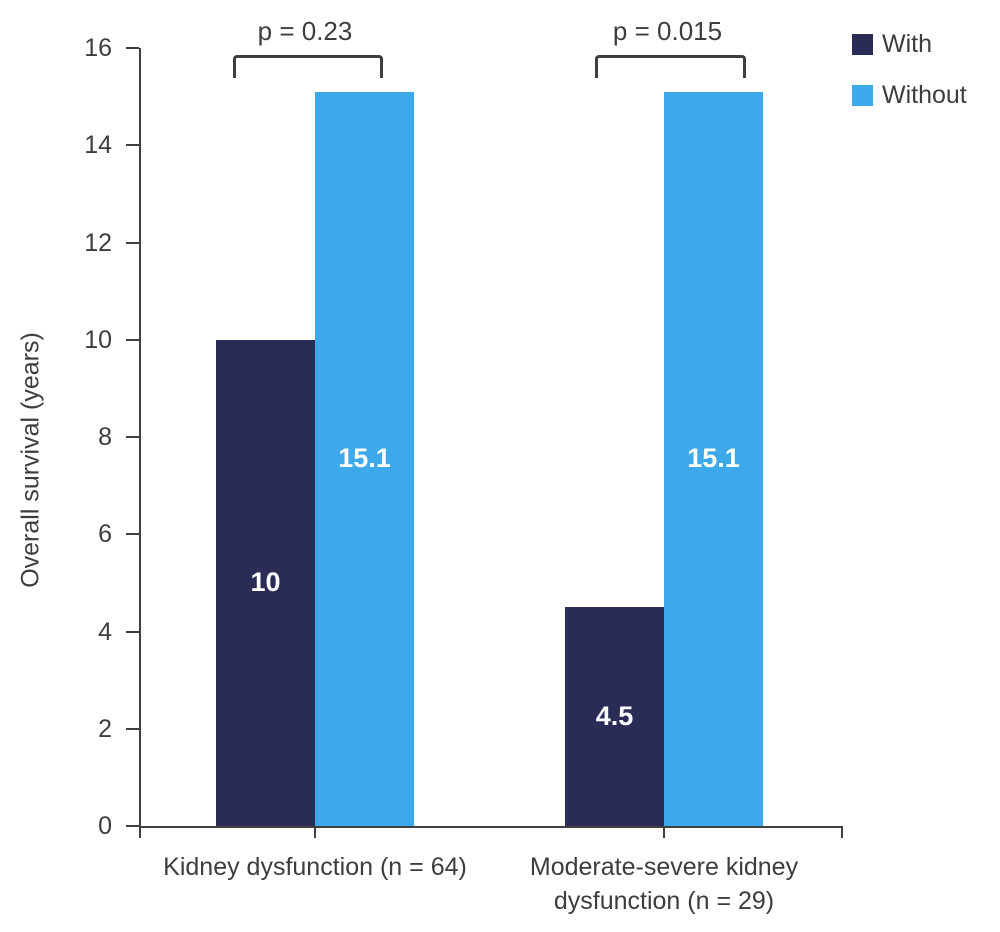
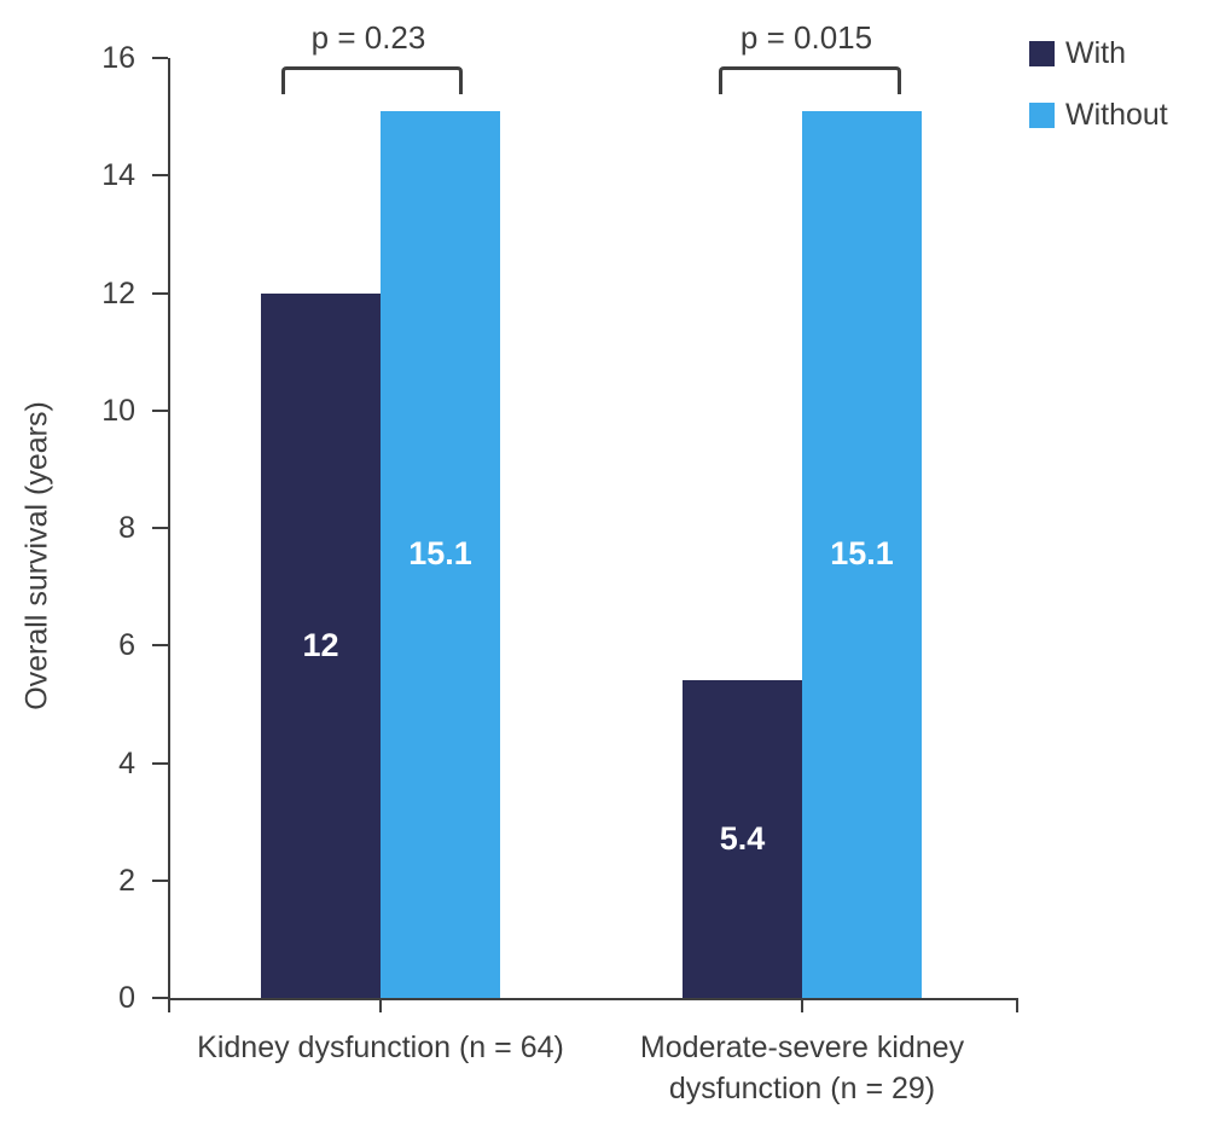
With/Kidney dysfunction (n = 64): 10 -> 12
With/Moderate-severe kidney dysfunction (n = 29): 4.5 -> 5.4
